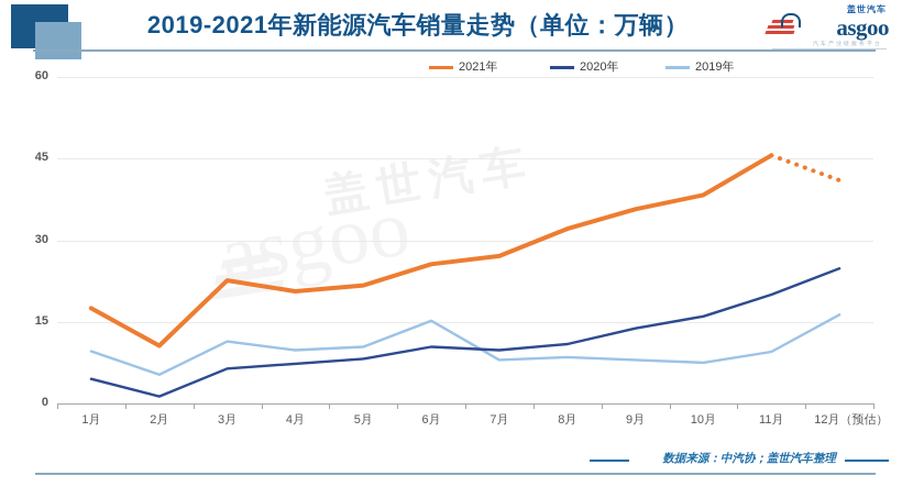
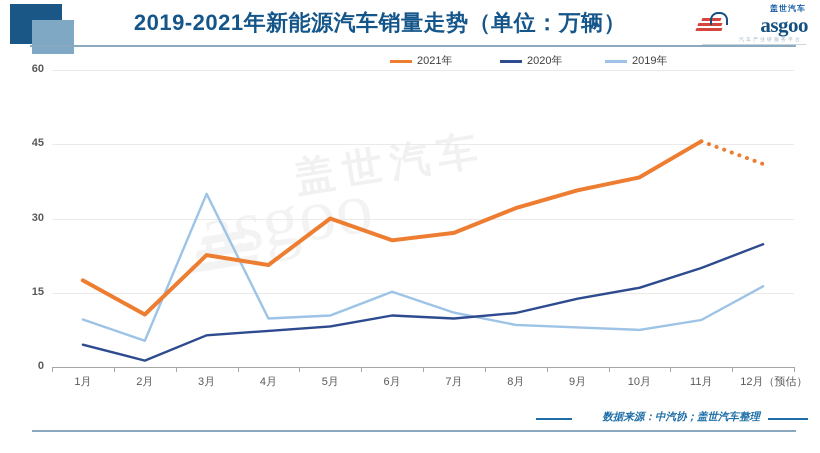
2019年/3月: 11 -> 35
2021年/5月: 22 -> 30
2019年/7月: 8 -> 11
